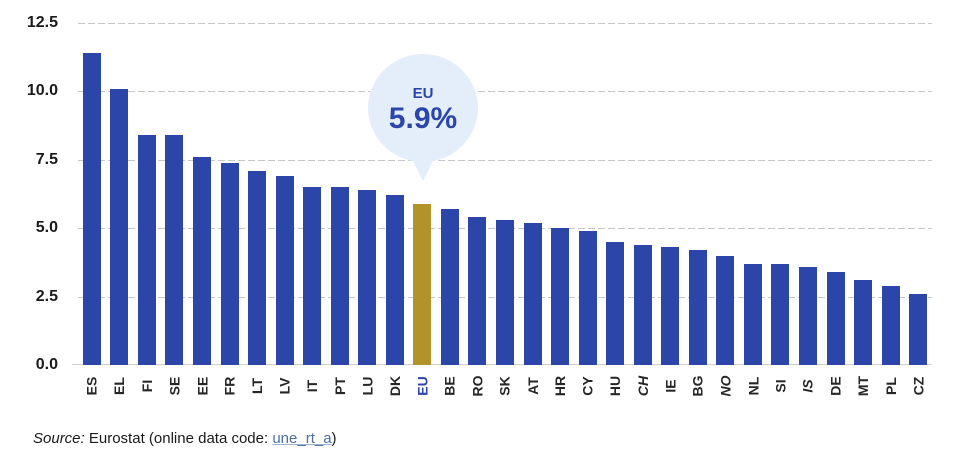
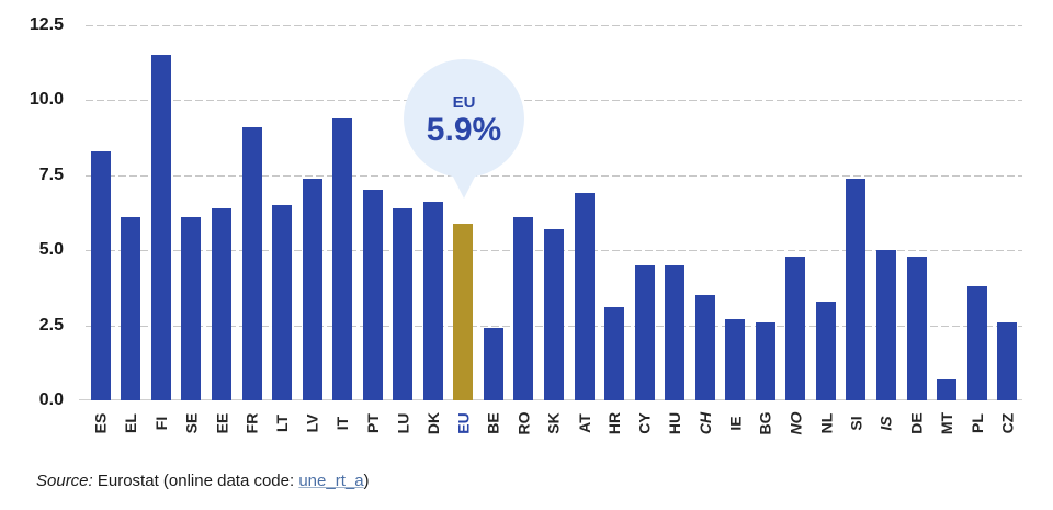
ES: 11.4 -> 8.3
EL: 10.1 -> 6.1
FI: 8.4 -> 11.5
SE: 8.4 -> 6.1
EE: 7.6 -> 6.4
FR: 7.4 -> 9.1
LT: 7.1 -> 6.5
LV: 6.9 -> 7.4
IT: 6.5 -> 9.4
PT: 6.5 -> 7.0
DK: 6.2 -> 6.6
BE: 5.7 -> 2.4
RO: 5.4 -> 6.1
SK: 5.3 -> 5.7
AT: 5.2 -> 6.9
HR: 5.0 -> 3.1
CY: 4.9 -> 4.5
CH: 4.4 -> 3.5
IE: 4.3 -> 2.7
BG: 4.2 -> 2.6
NO: 4.0 -> 4.8
NL: 3.7 -> 3.3
SI: 3.7 -> 7.4
IS: 3.6 -> 5.0
DE: 3.4 -> 4.8
MT: 3.1 -> 0.7
PL: 2.9 -> 3.8
